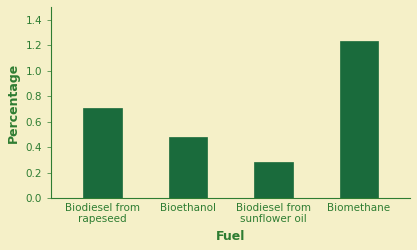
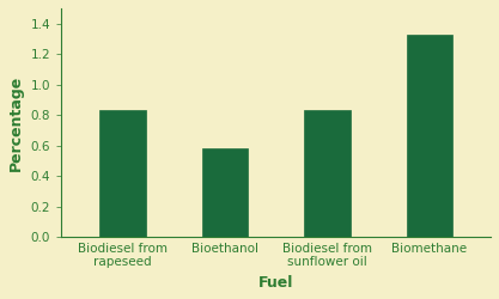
Biodiesel from rapeseed: 0.71 -> 0.83
Bioethanol: 0.48 -> 0.58
Biodiesel from sunflower oil: 0.28 -> 0.83
Biomethane: 1.23 -> 1.33
